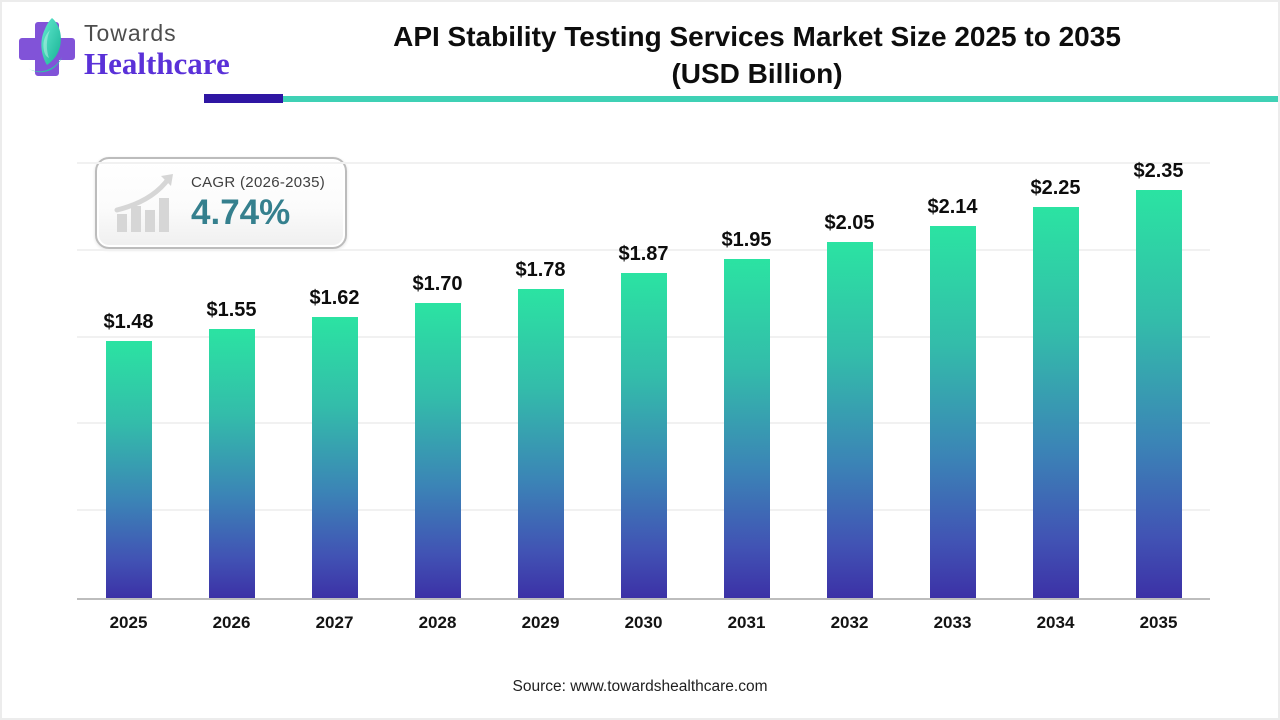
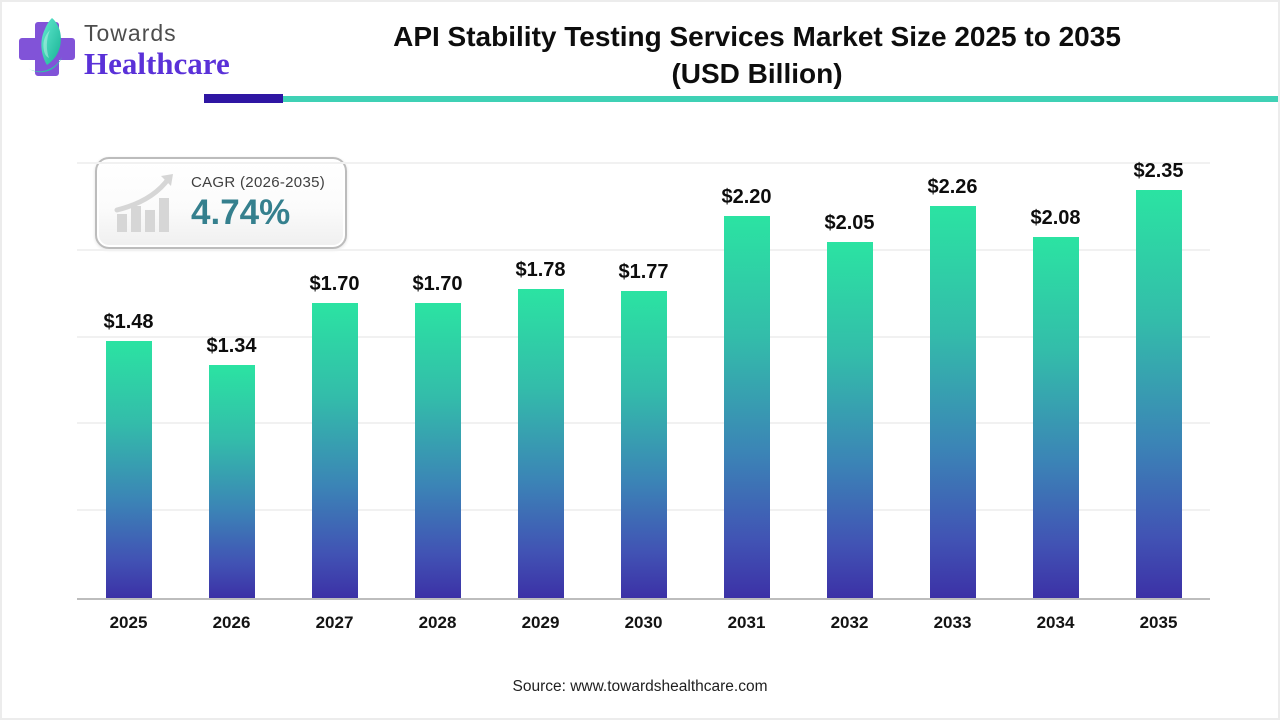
2026: $1.55 -> $1.34
2027: $1.62 -> $1.70
2030: $1.87 -> $1.77
2031: $1.95 -> $2.20
2033: $2.14 -> $2.26
2034: $2.25 -> $2.08
